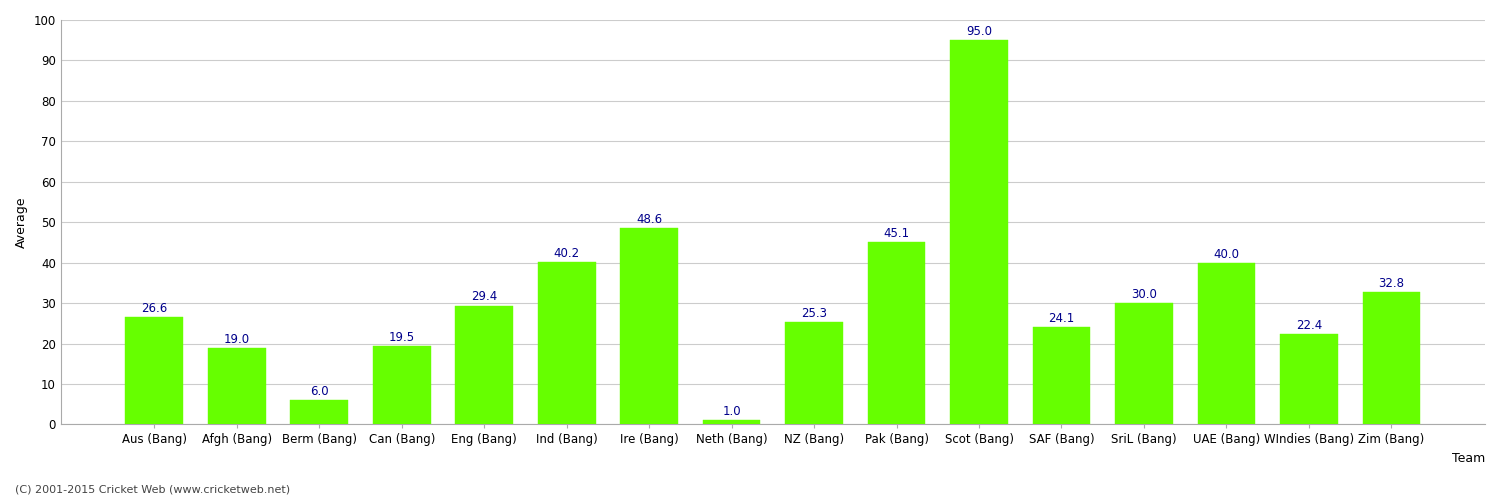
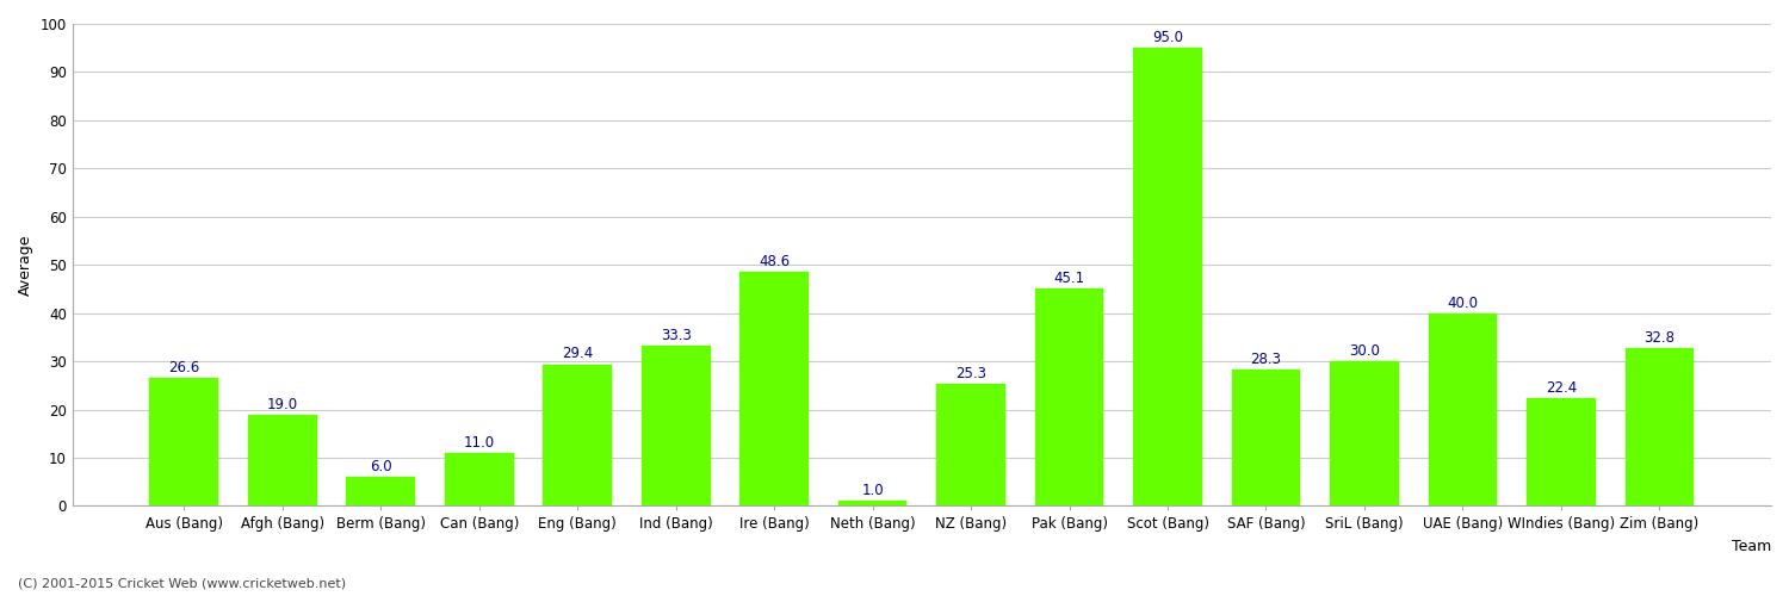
Can (Bang): 19.5 -> 11.0
Ind (Bang): 40.2 -> 33.3
SAF (Bang): 24.1 -> 28.3
